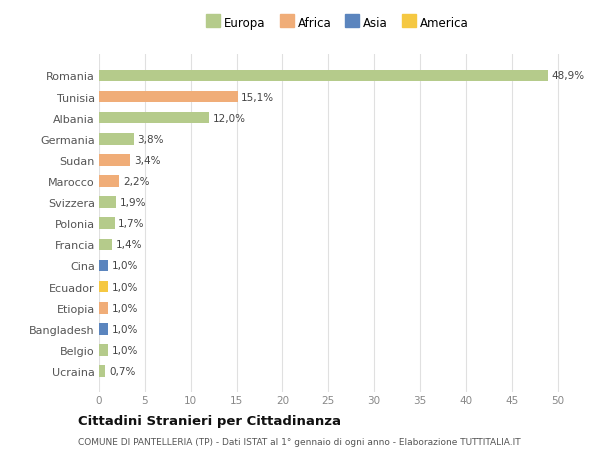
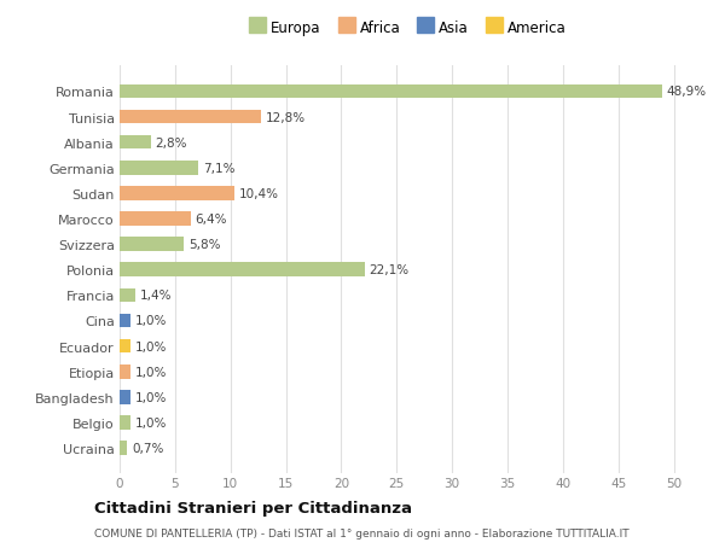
Tunisia: 15,1% -> 12,8%
Albania: 12,0% -> 2,8%
Germania: 3,8% -> 7,1%
Sudan: 3,4% -> 10,4%
Marocco: 2,2% -> 6,4%
Svizzera: 1,9% -> 5,8%
Polonia: 1,7% -> 22,1%
